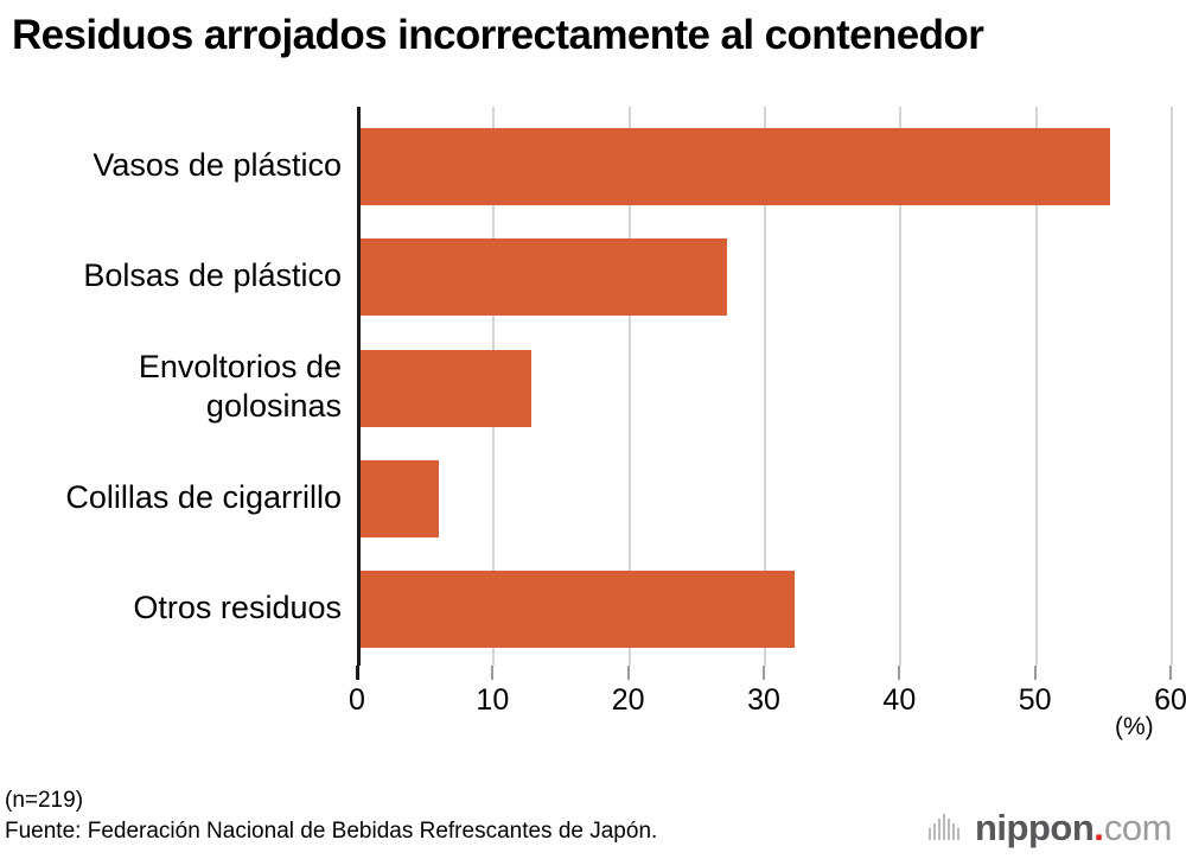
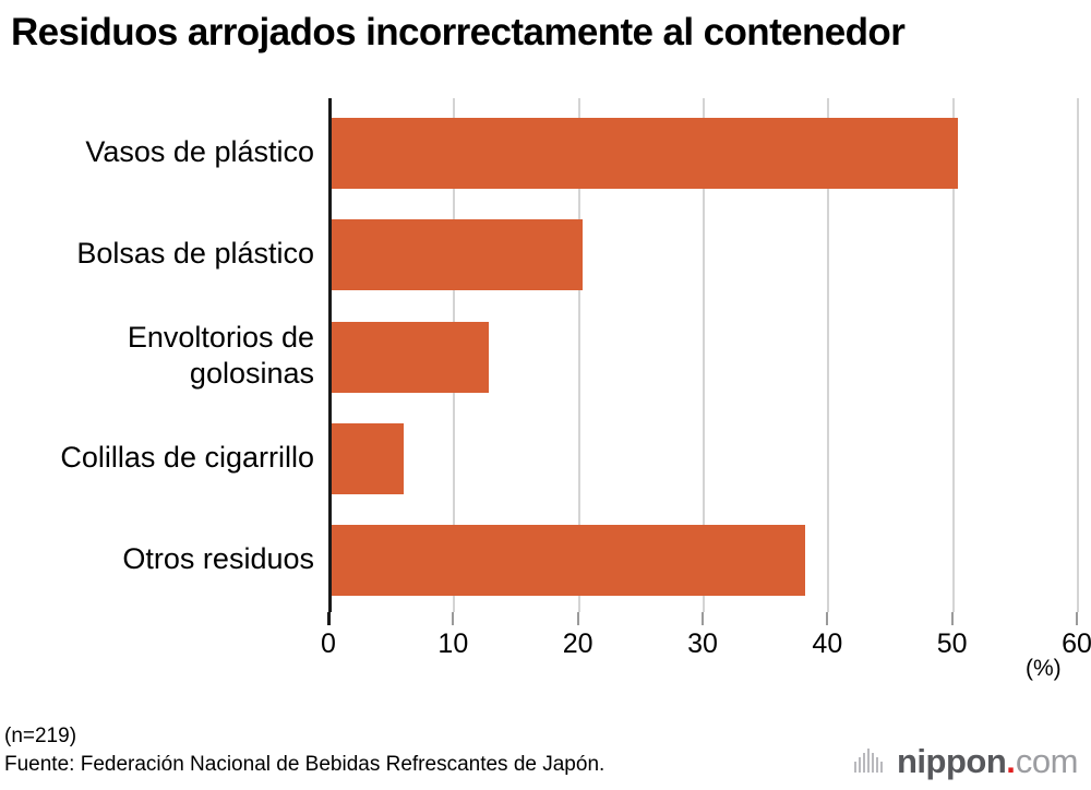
Vasos de plástico: 55.5 -> 50.5
Bolsas de plástico: 27.3 -> 20.4
Otros residuos: 32.3 -> 38.2
